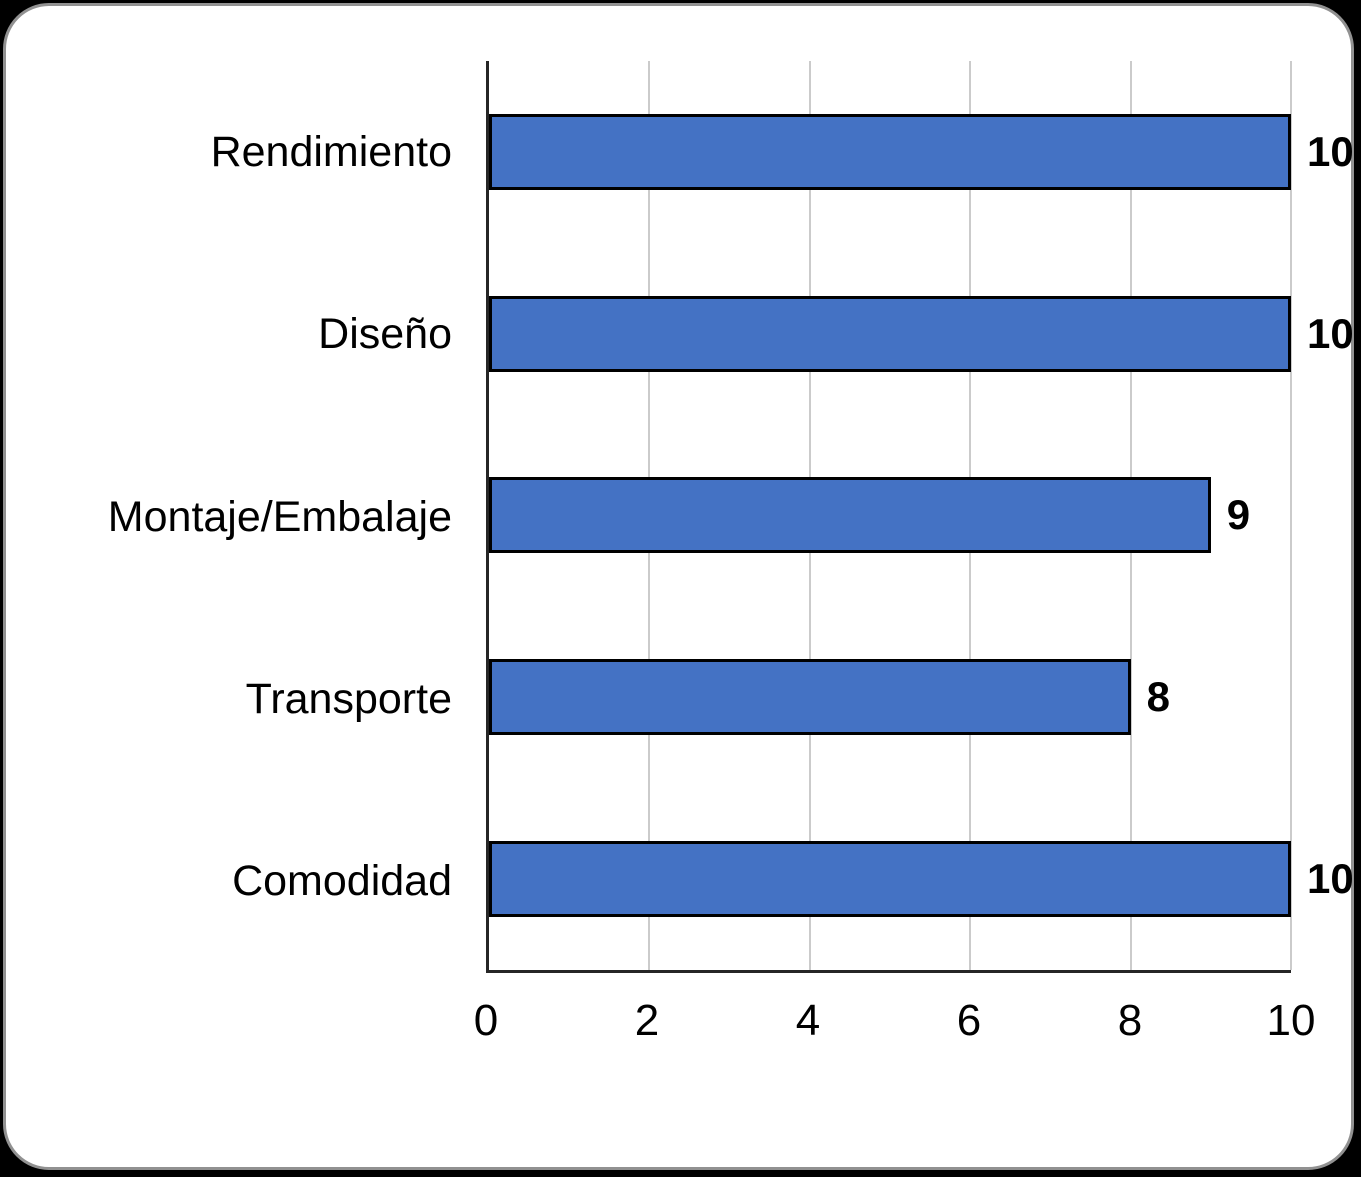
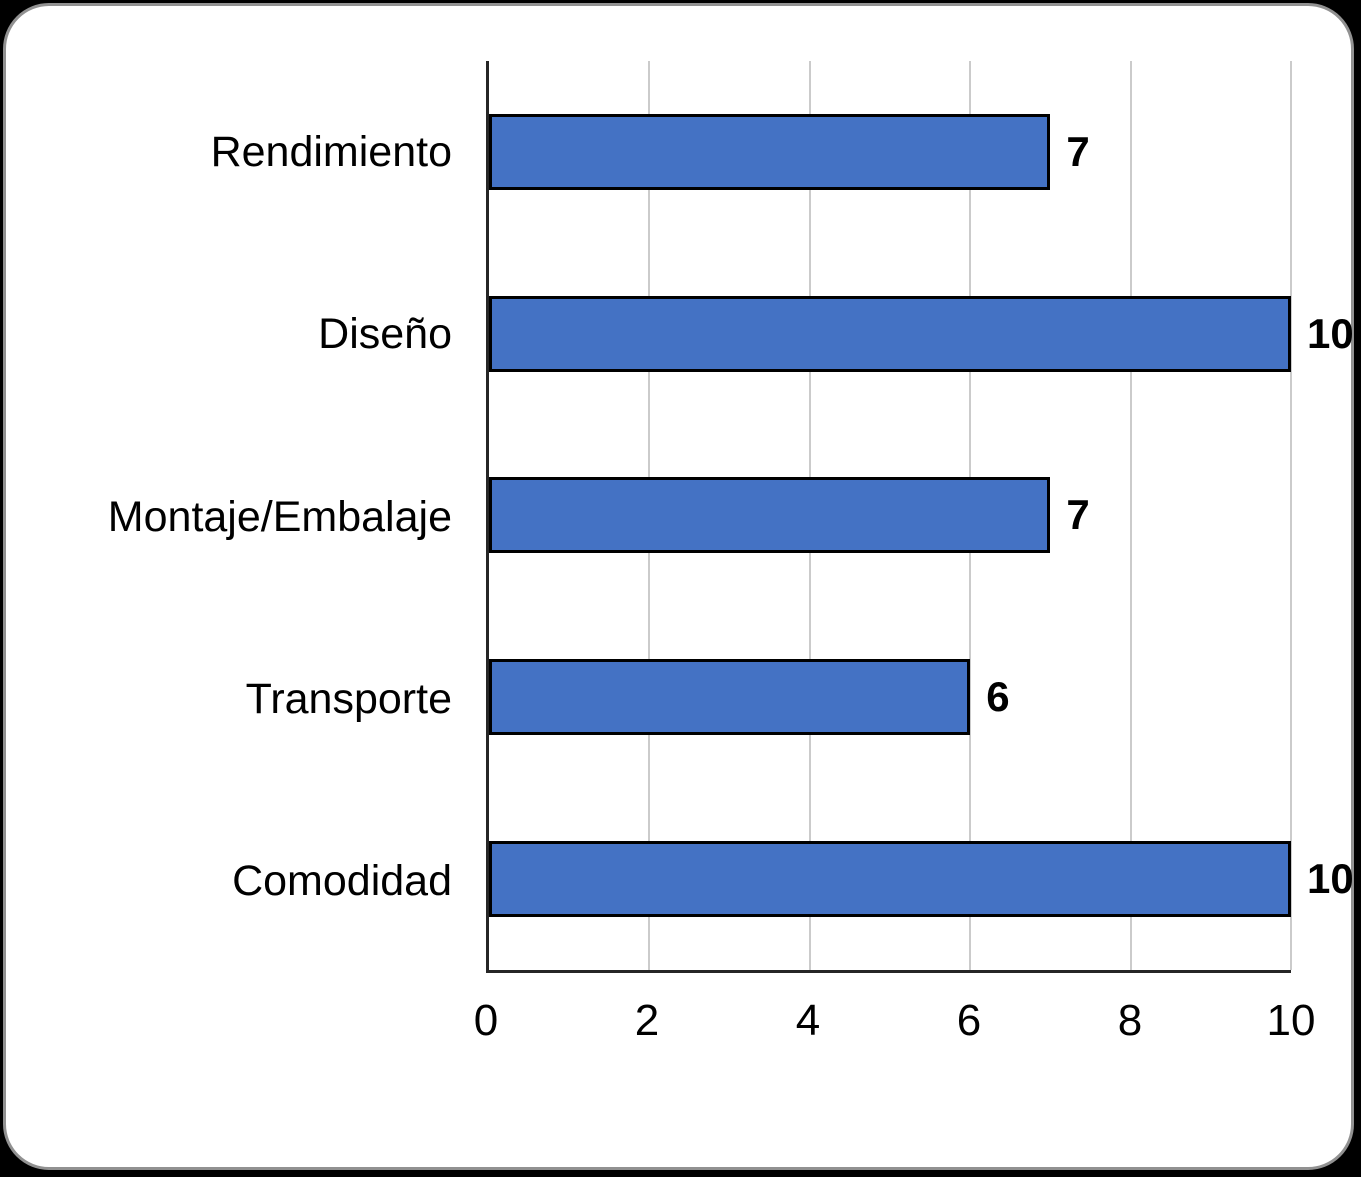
Rendimiento: 10 -> 7
Montaje/Embalaje: 9 -> 7
Transporte: 8 -> 6
